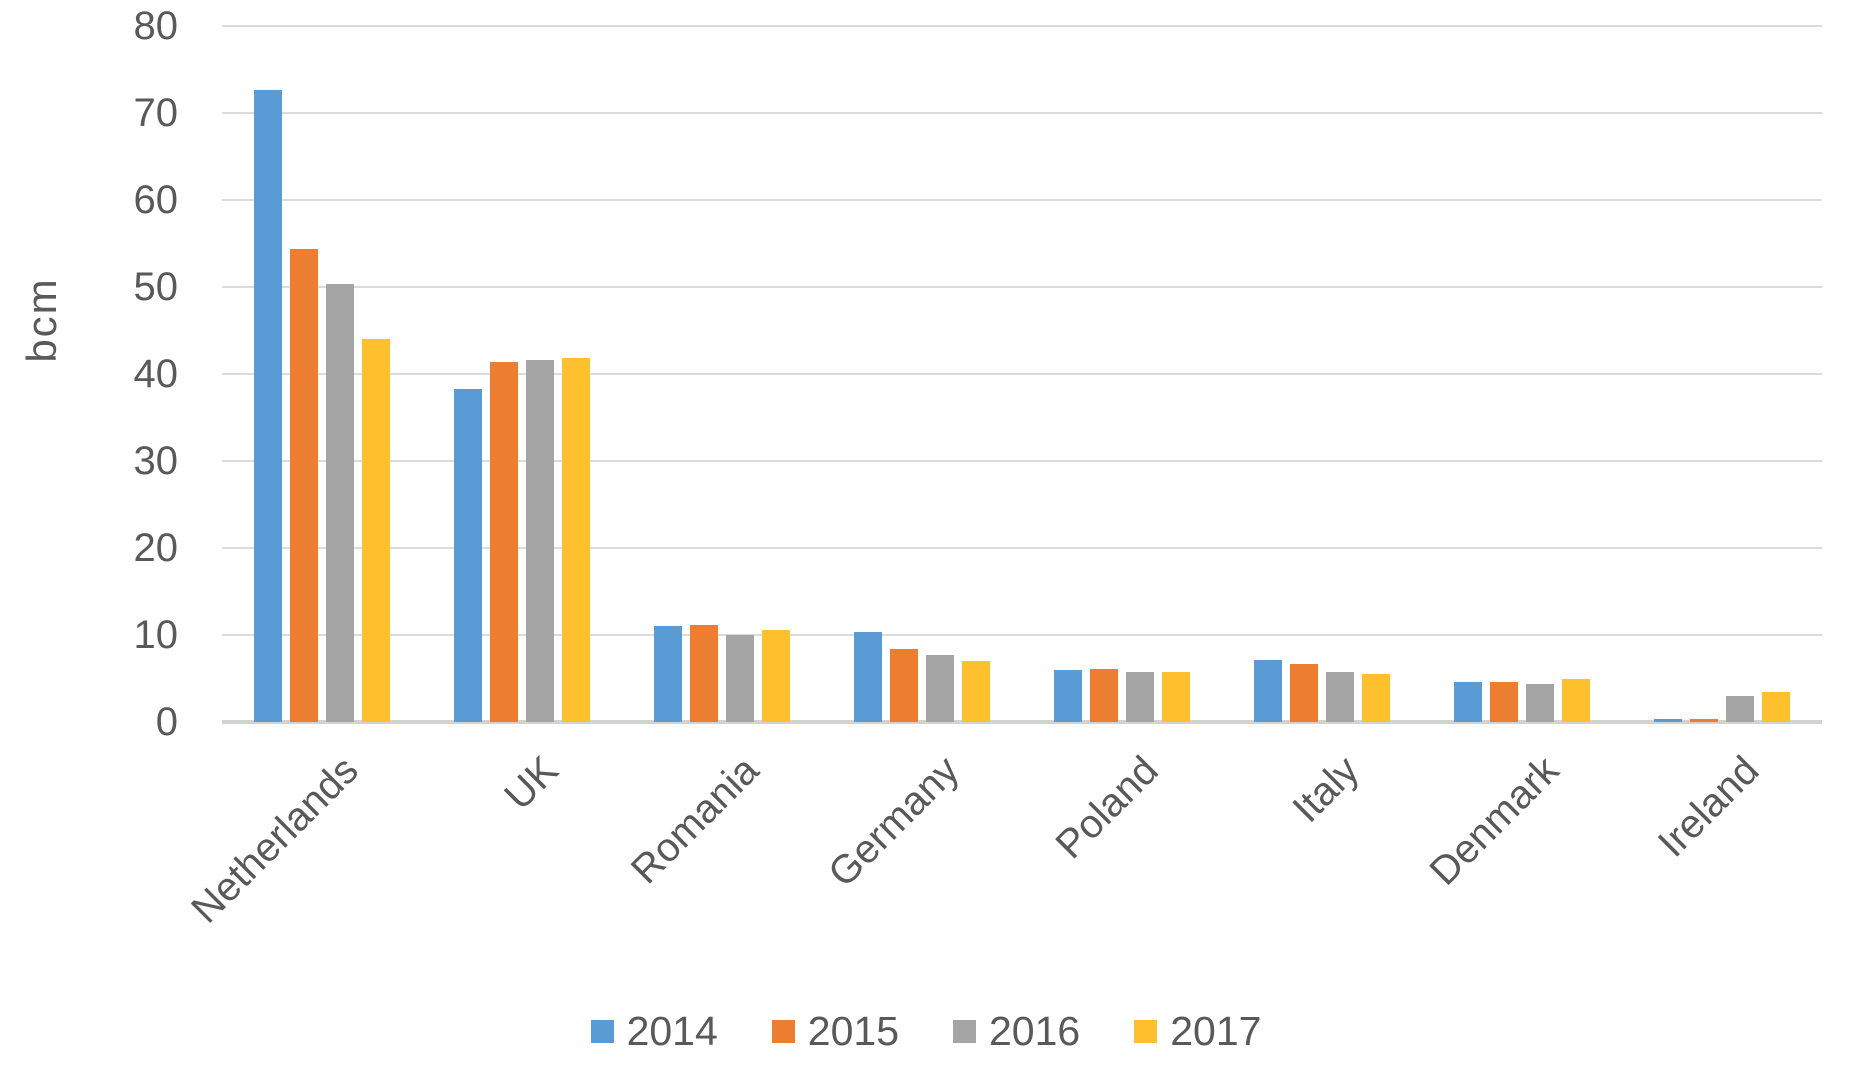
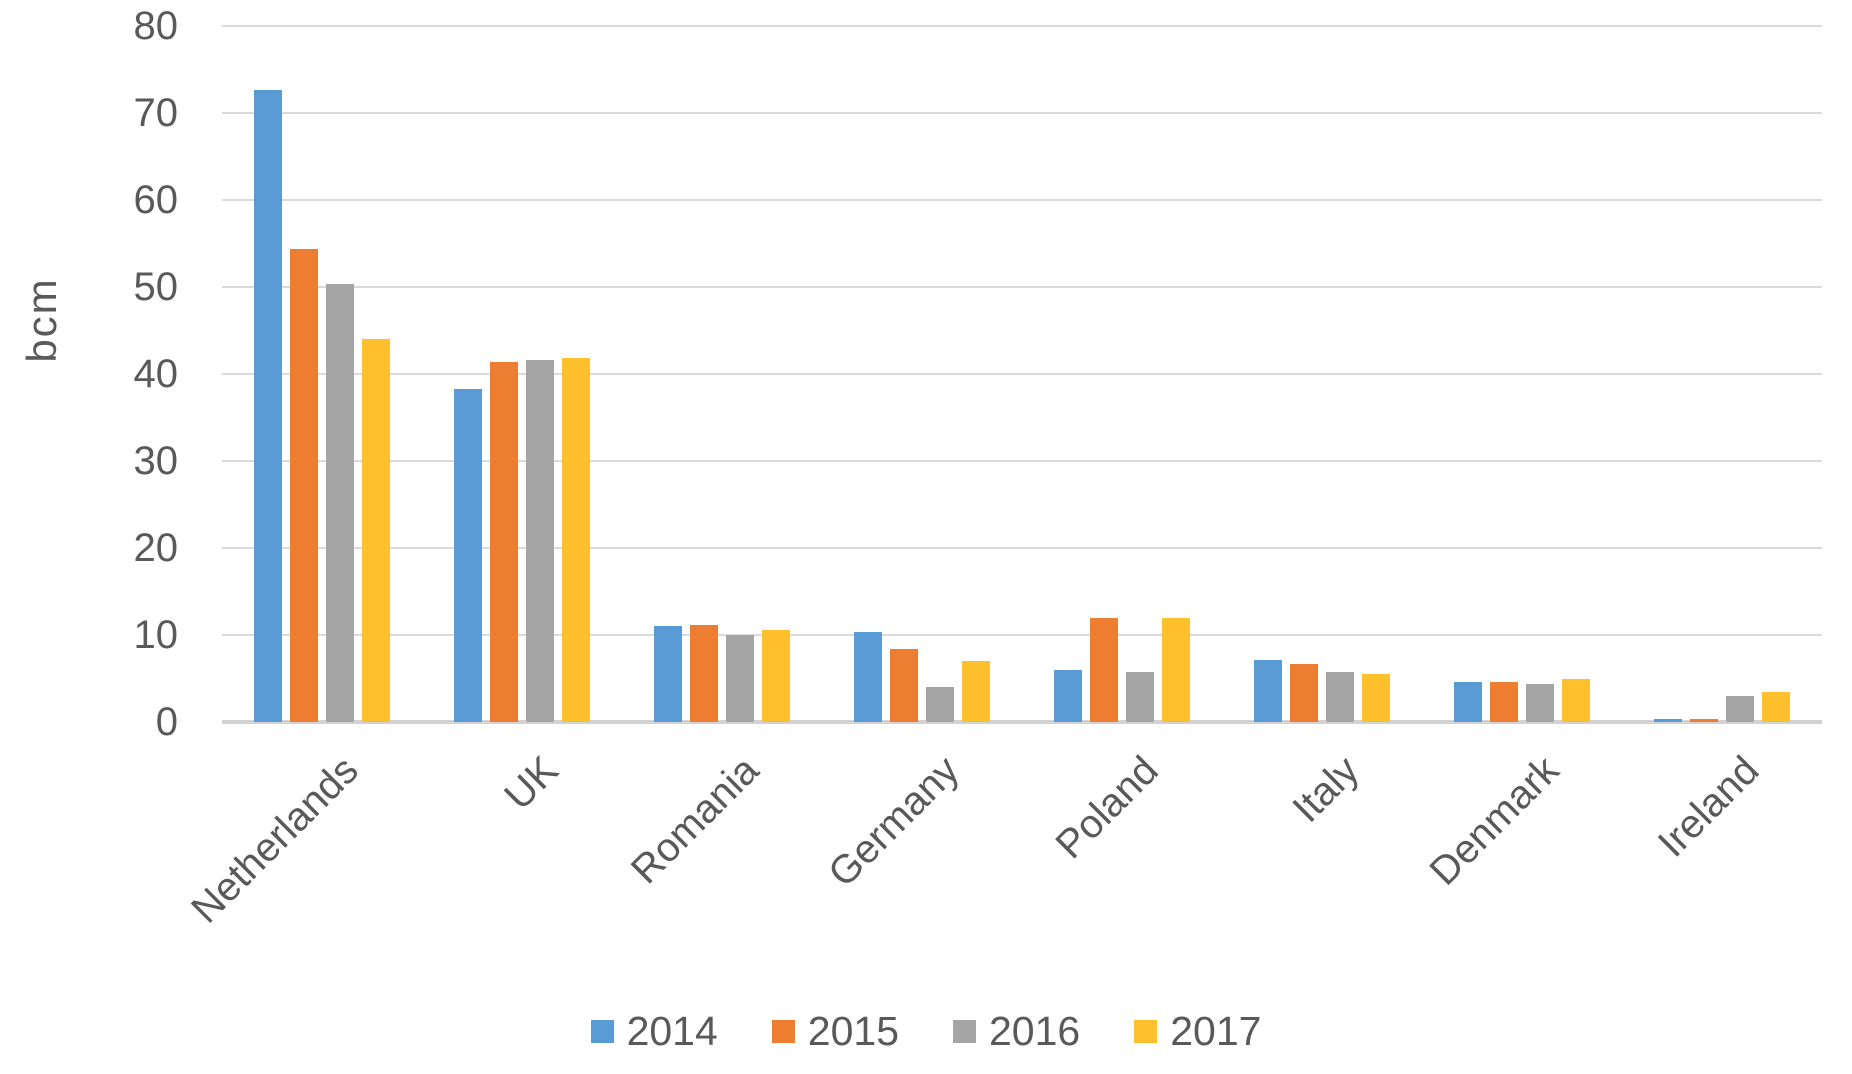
2016/Germany: 8 -> 4
2015/Poland: 6 -> 12
2017/Poland: 6 -> 12
